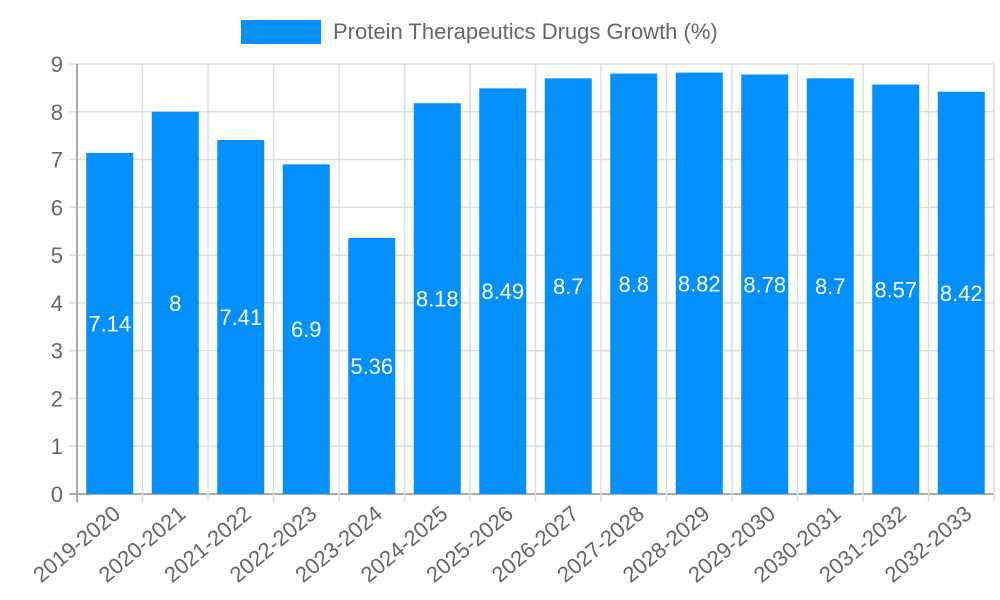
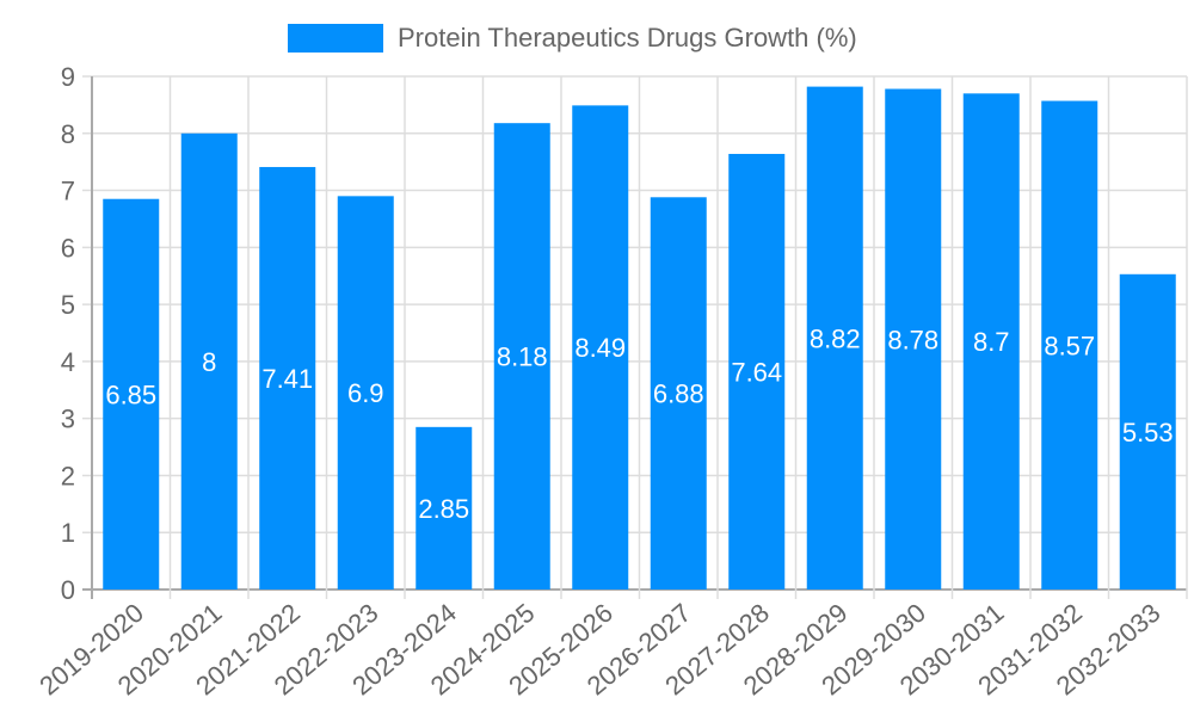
2019-2020: 7.14 -> 6.85
2023-2024: 5.36 -> 2.85
2026-2027: 8.7 -> 6.88
2027-2028: 8.8 -> 7.64
2032-2033: 8.42 -> 5.53
